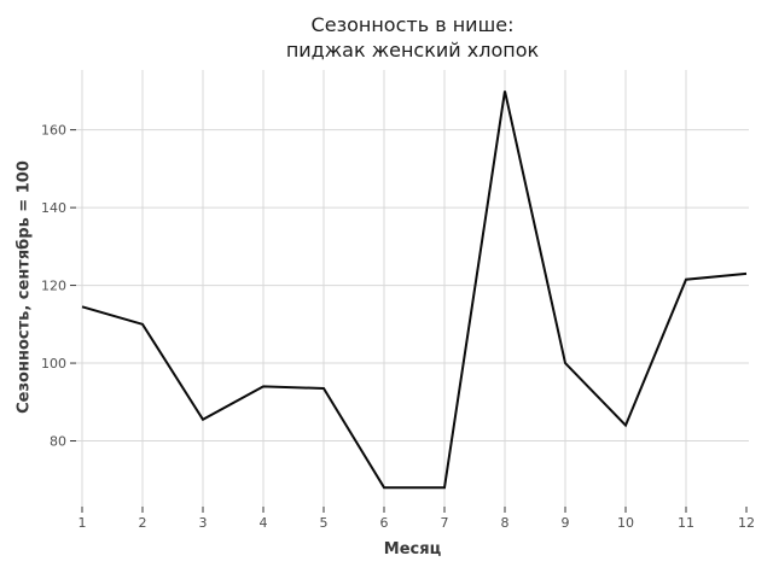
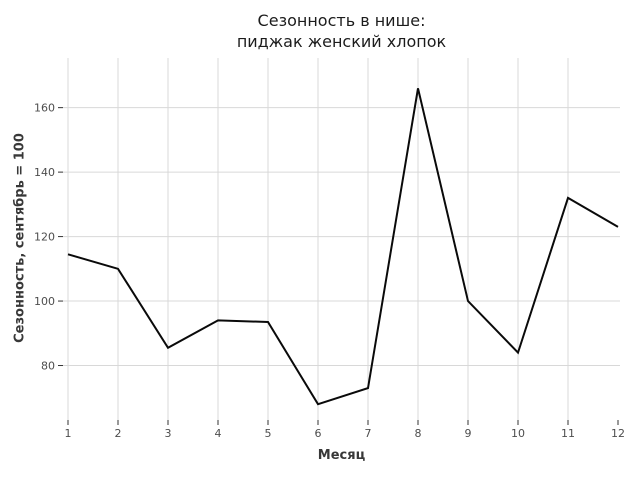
7: 68 -> 73
8: 170 -> 166
11: 122 -> 132
